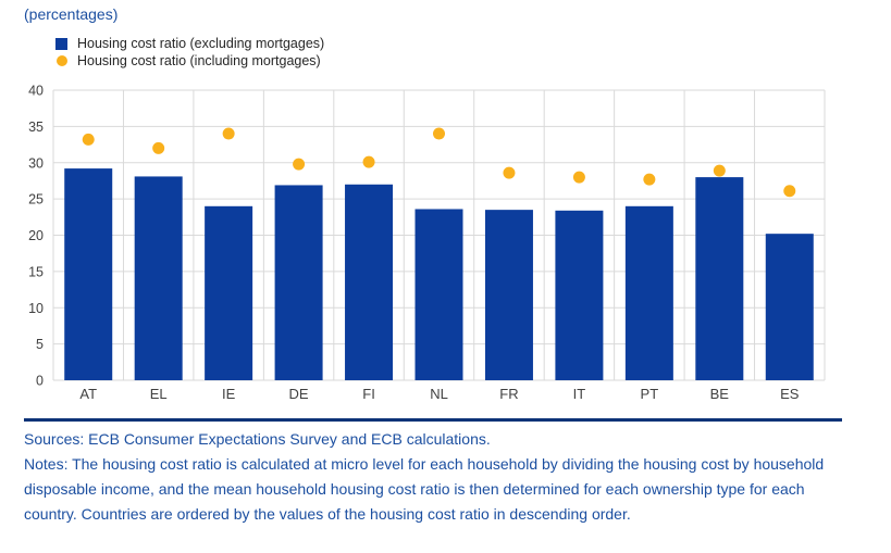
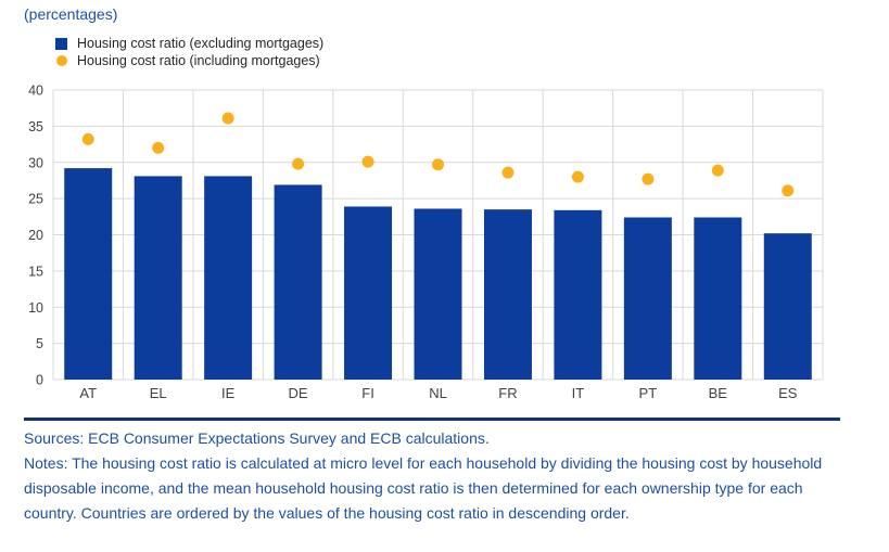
Housing cost ratio (excluding mortgages)/IE: 24 -> 28
Housing cost ratio (including mortgages)/IE: 34 -> 36
Housing cost ratio (excluding mortgages)/FI: 27 -> 24
Housing cost ratio (including mortgages)/NL: 34 -> 30
Housing cost ratio (excluding mortgages)/PT: 24 -> 22
Housing cost ratio (excluding mortgages)/BE: 28 -> 22
